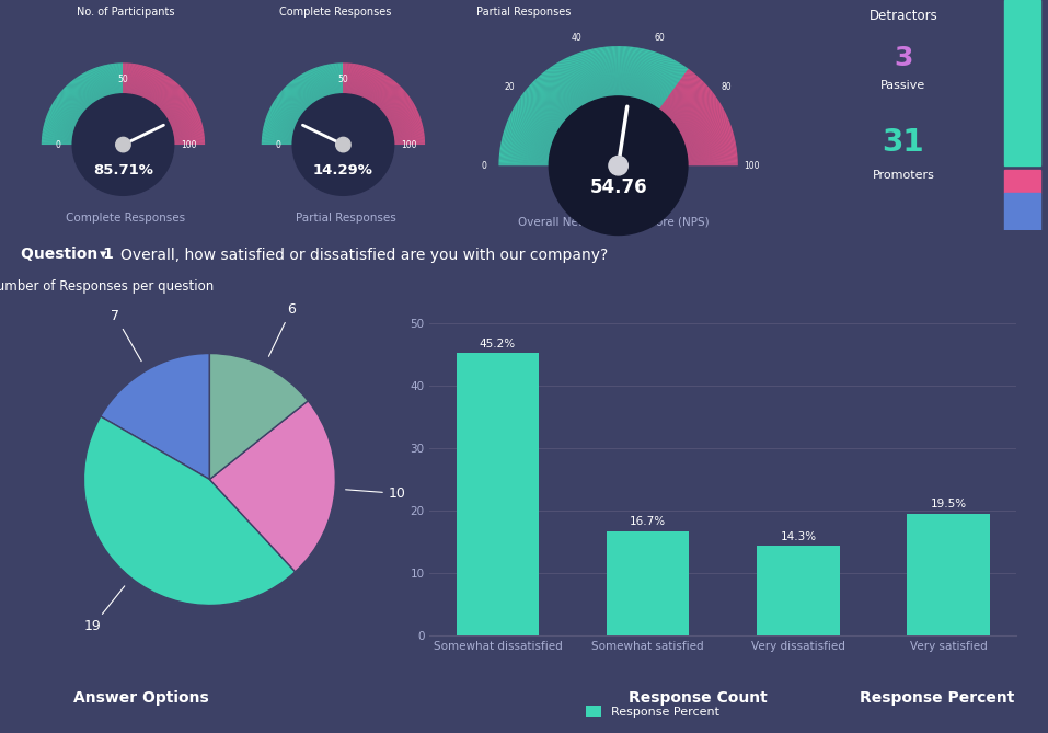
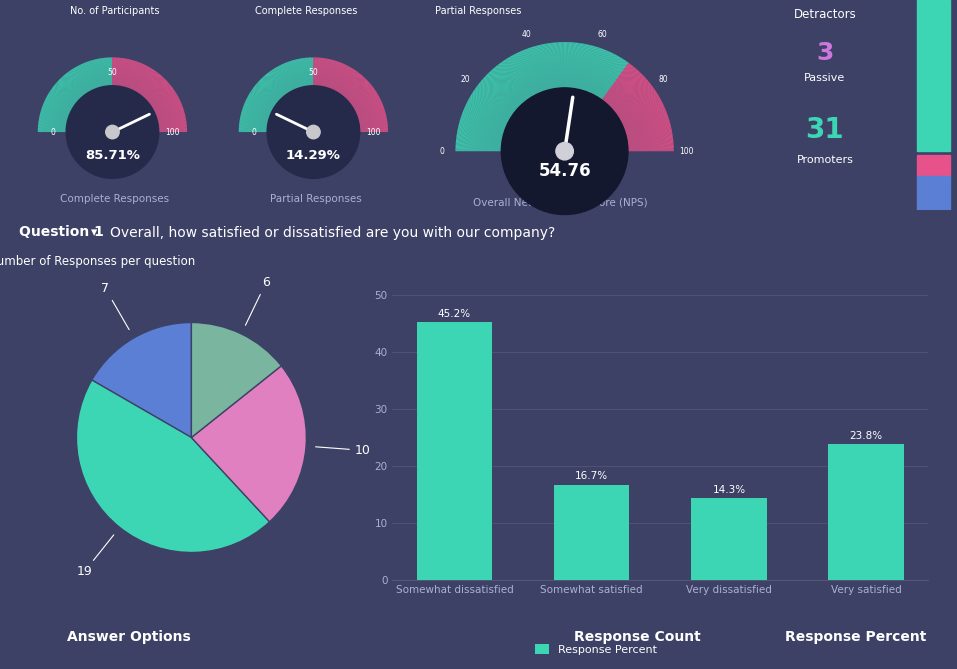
Very satisfied: 19.5% -> 23.8%
